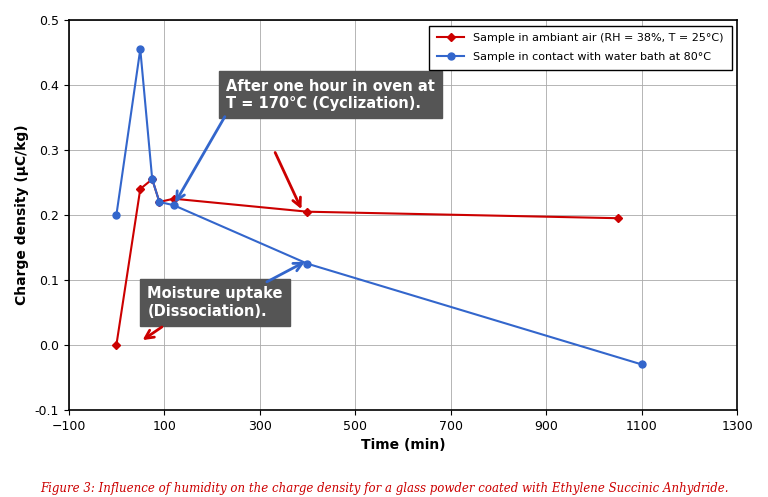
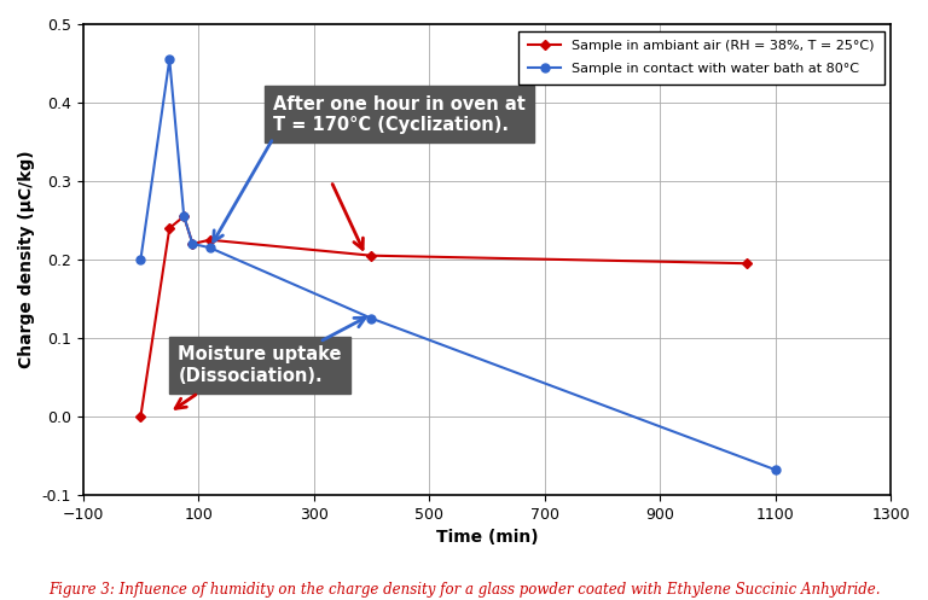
Sample in contact with water bath at 80°C/1100: -0.030 -> -0.068
